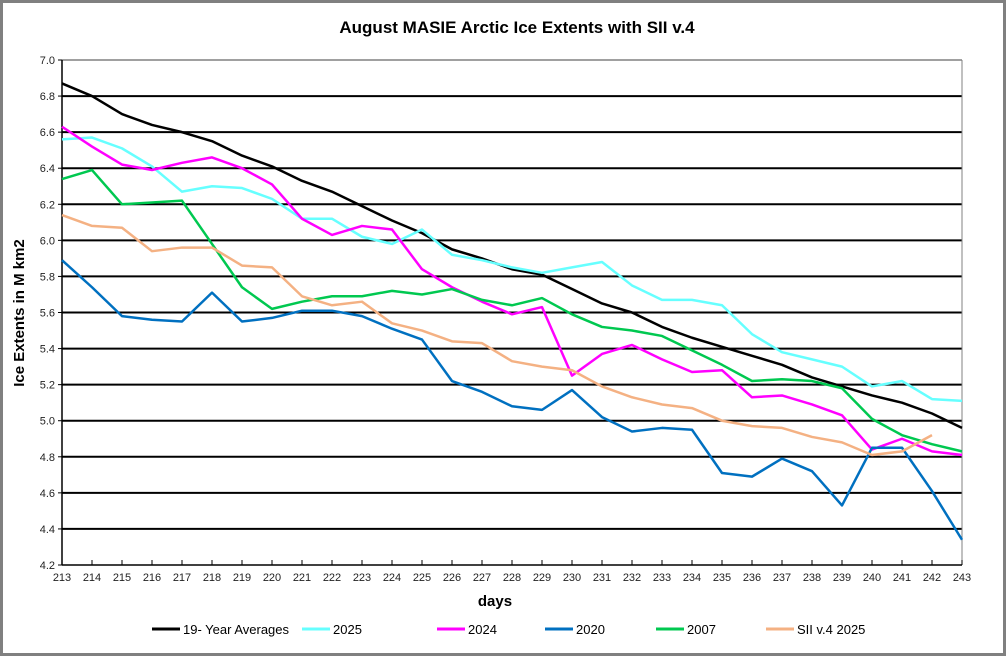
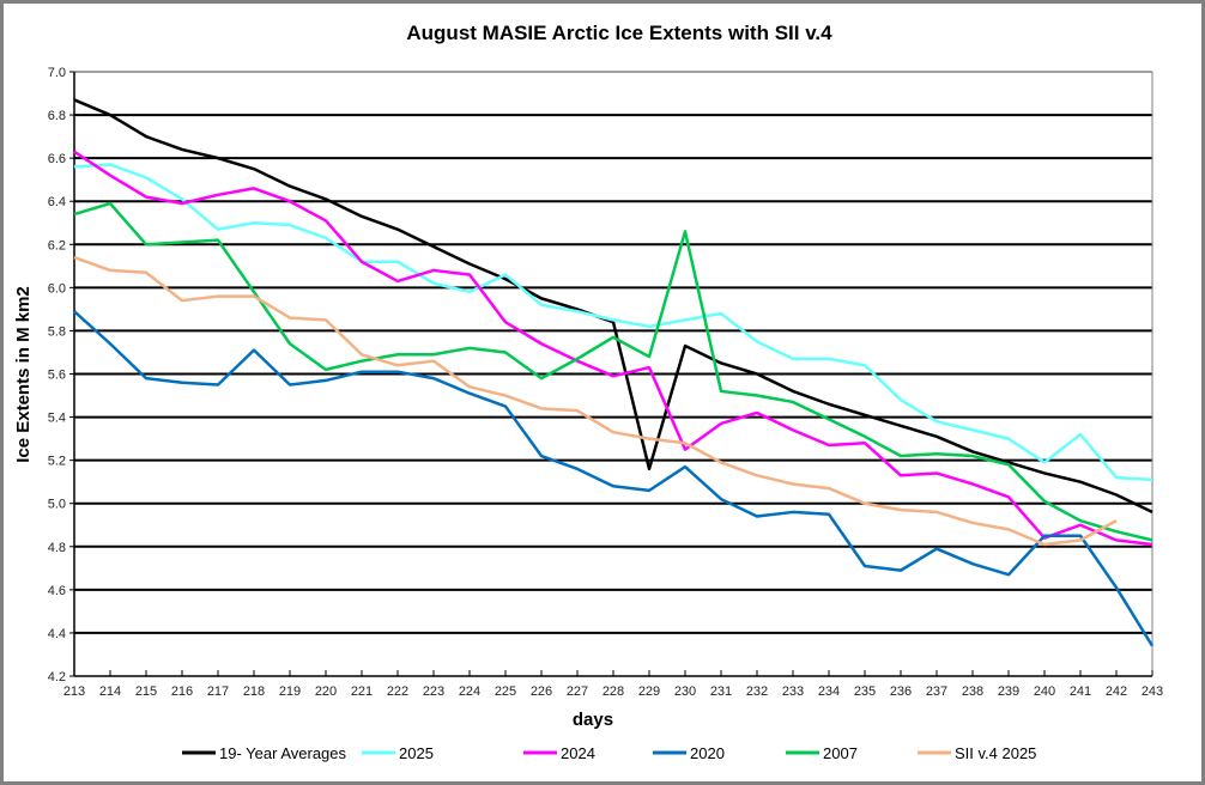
2007/226: 5.73 -> 5.58
2007/228: 5.64 -> 5.77
19- Year Averages/229: 5.81 -> 5.16
2007/230: 5.59 -> 6.26
2020/239: 4.53 -> 4.67
2025/241: 5.22 -> 5.32
